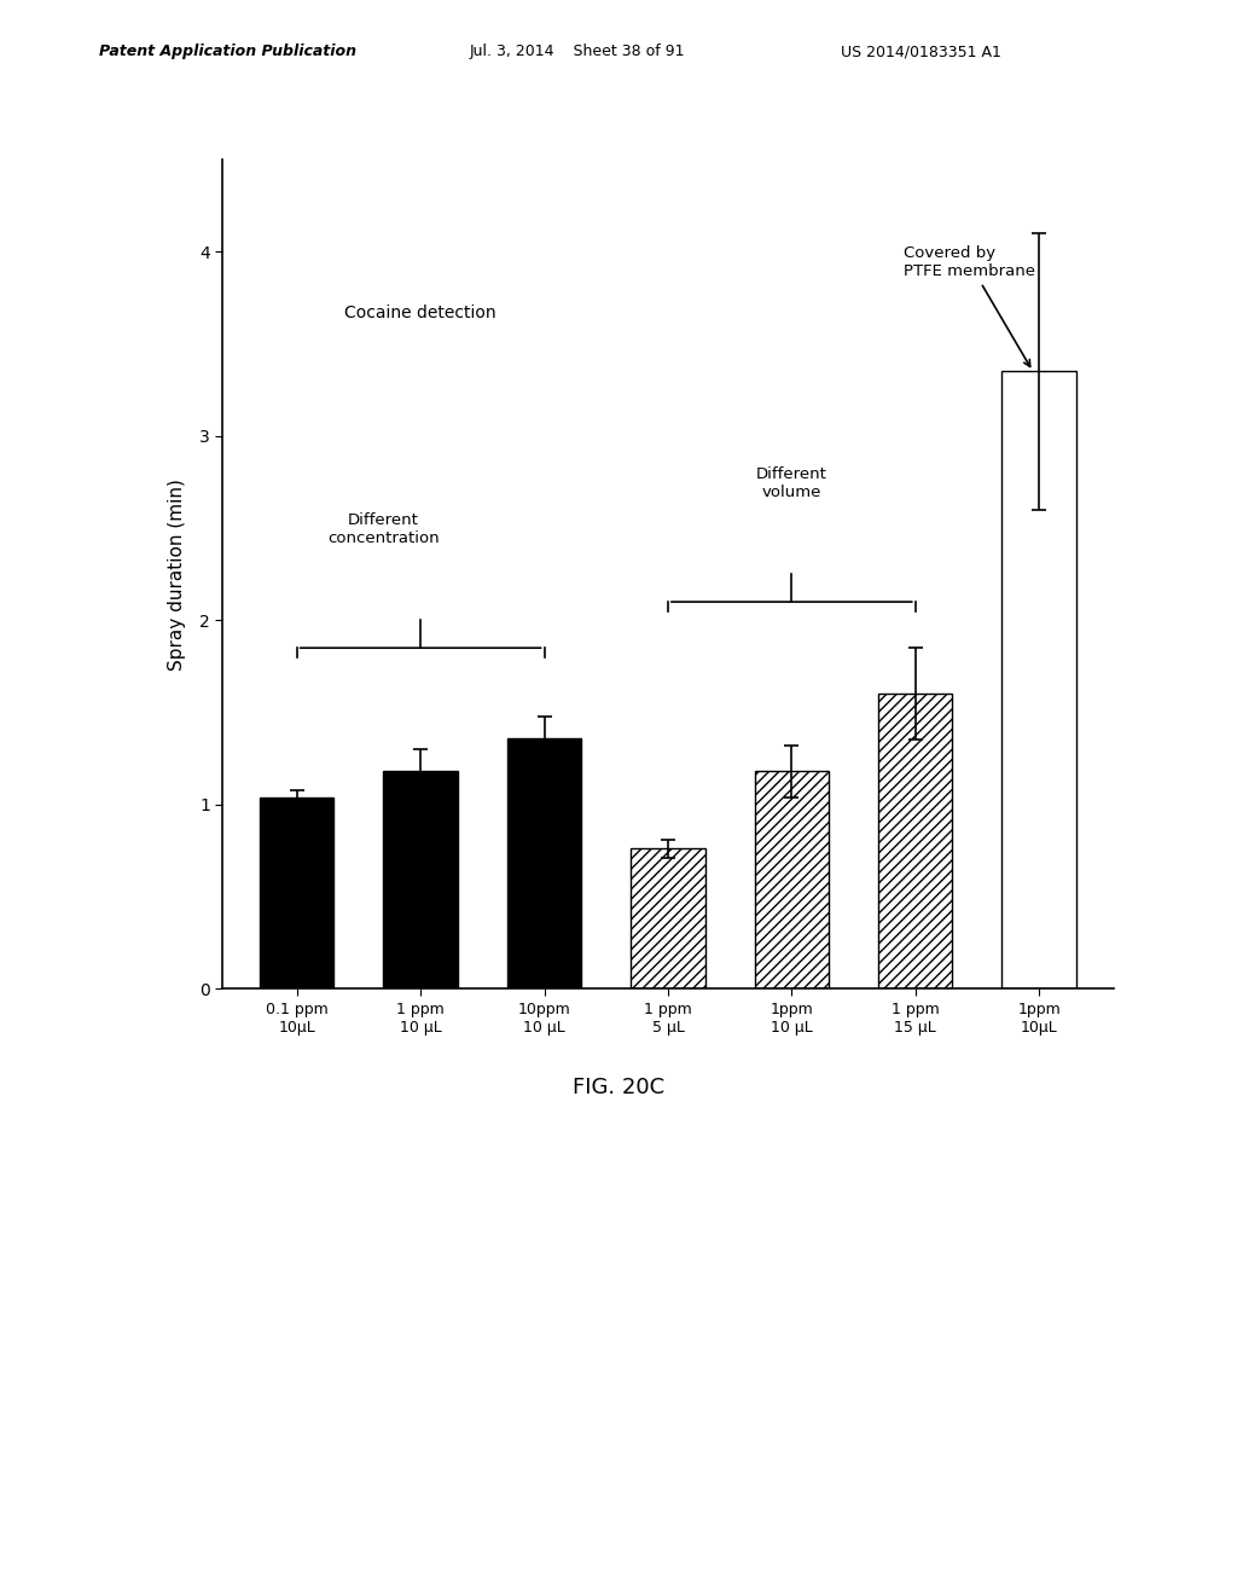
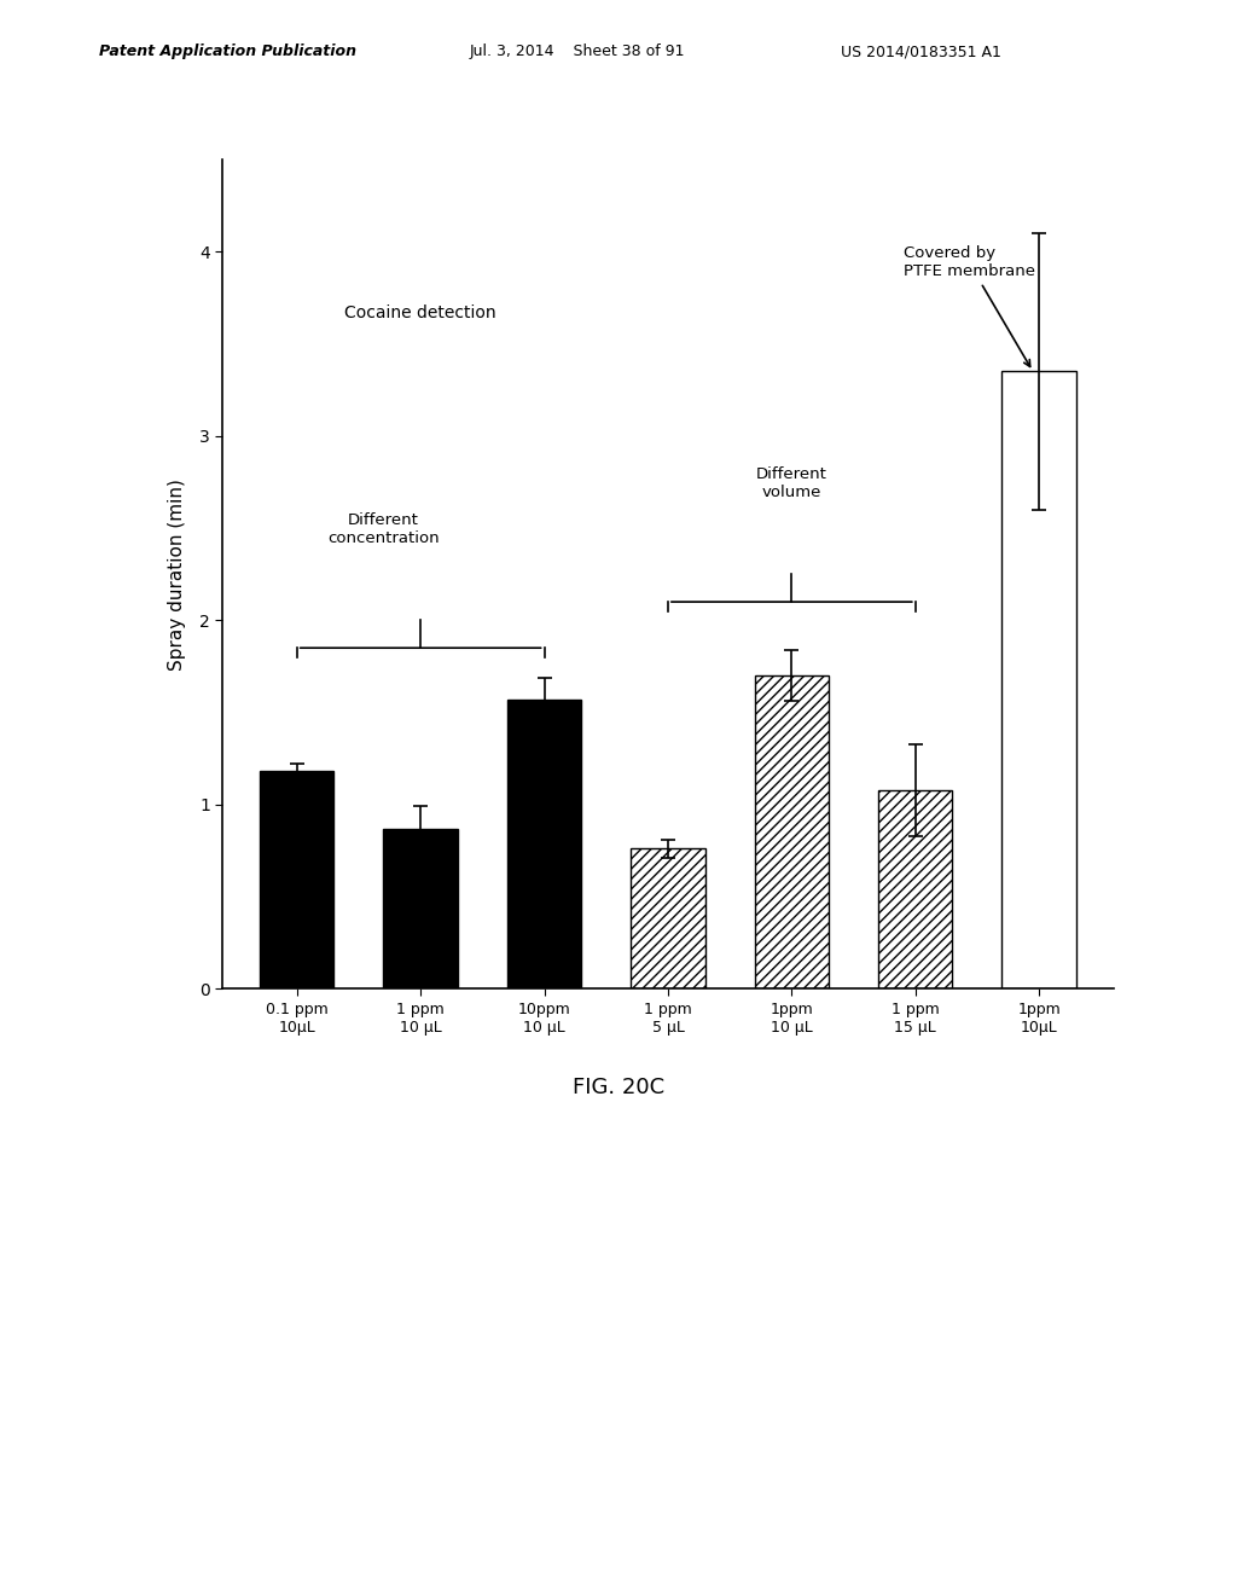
0.1 ppm 10μL: 1.04 -> 1.18
1 ppm 10 μL: 1.18 -> 0.87
10ppm 10 μL: 1.36 -> 1.57
1ppm 10 μL: 1.18 -> 1.70
1 ppm 15 μL: 1.60 -> 1.08
